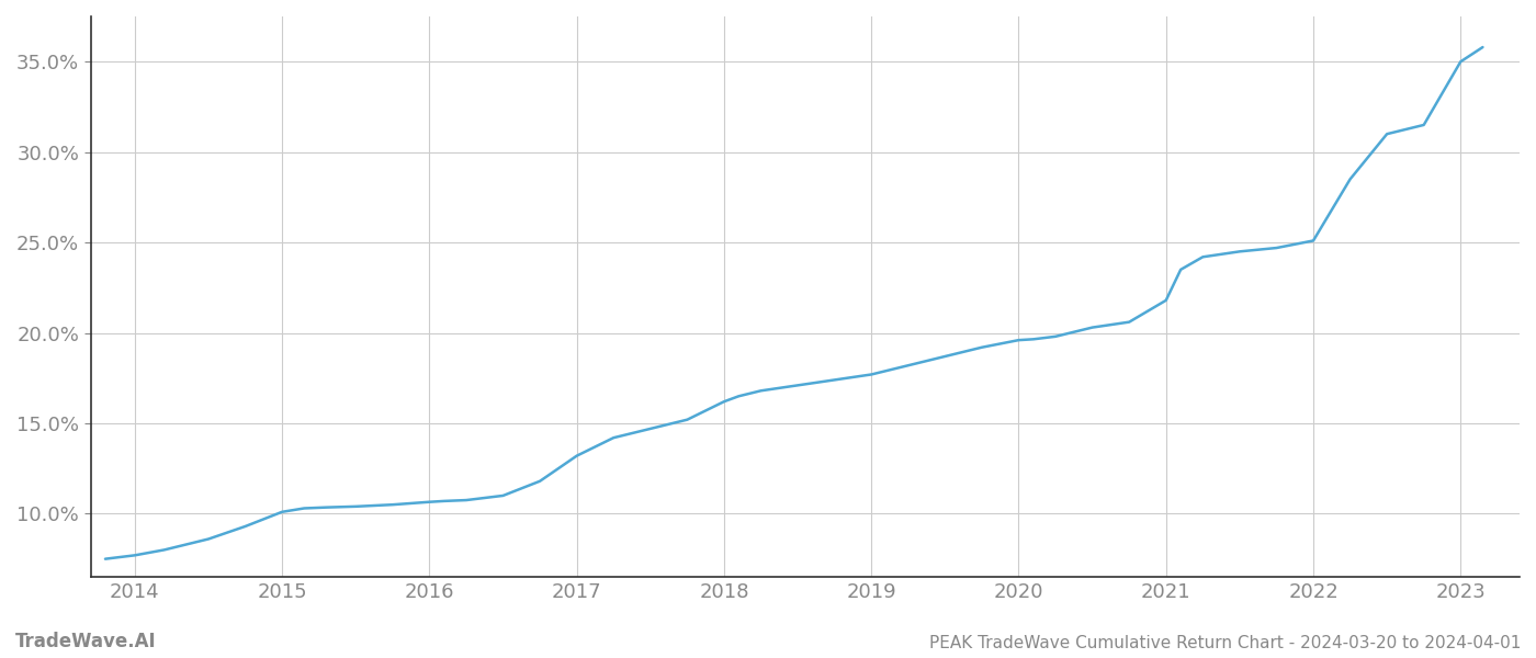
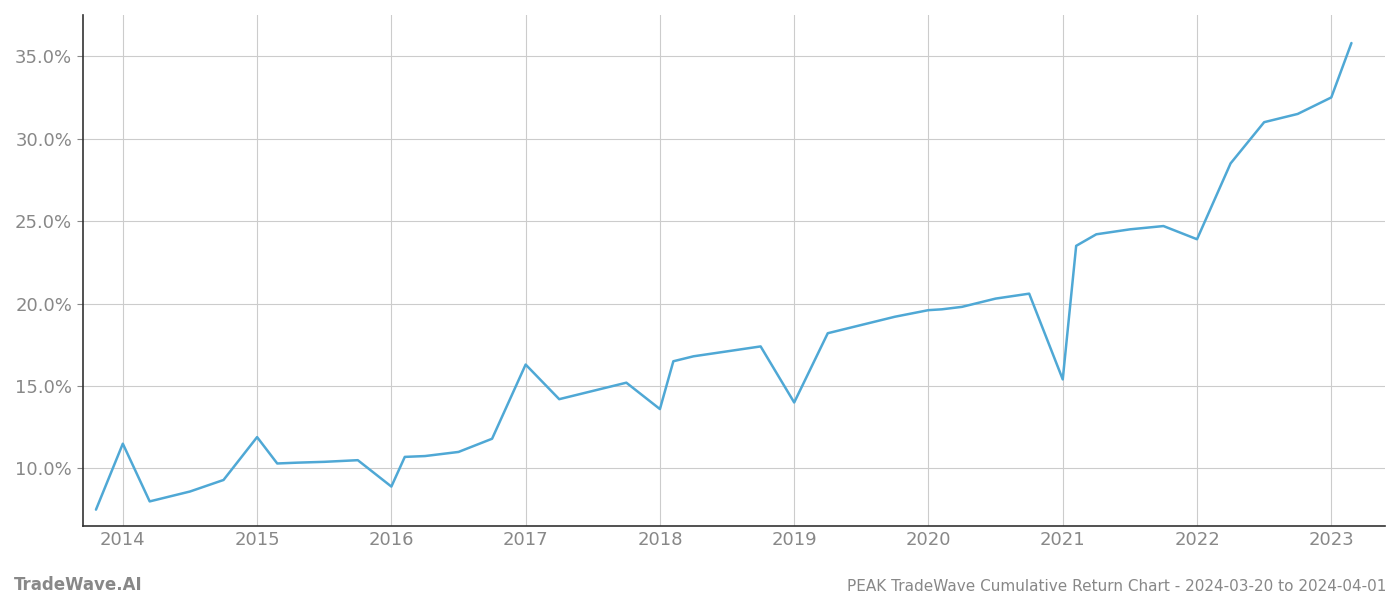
2014: 7.7% -> 11.5%
2015: 10.1% -> 11.9%
2016: 10.7% -> 8.9%
2017: 13.2% -> 16.3%
2018: 16.2% -> 13.6%
2019: 17.7% -> 14.0%
2021: 21.8% -> 15.4%
2022: 25.1% -> 23.9%
2023: 35.0% -> 32.5%
